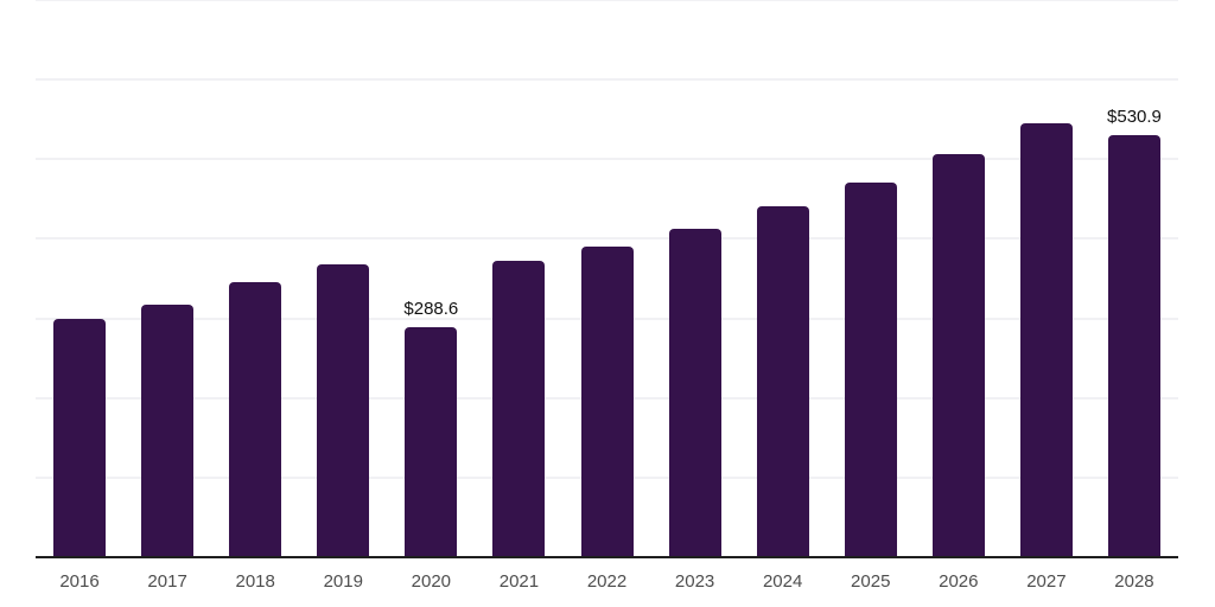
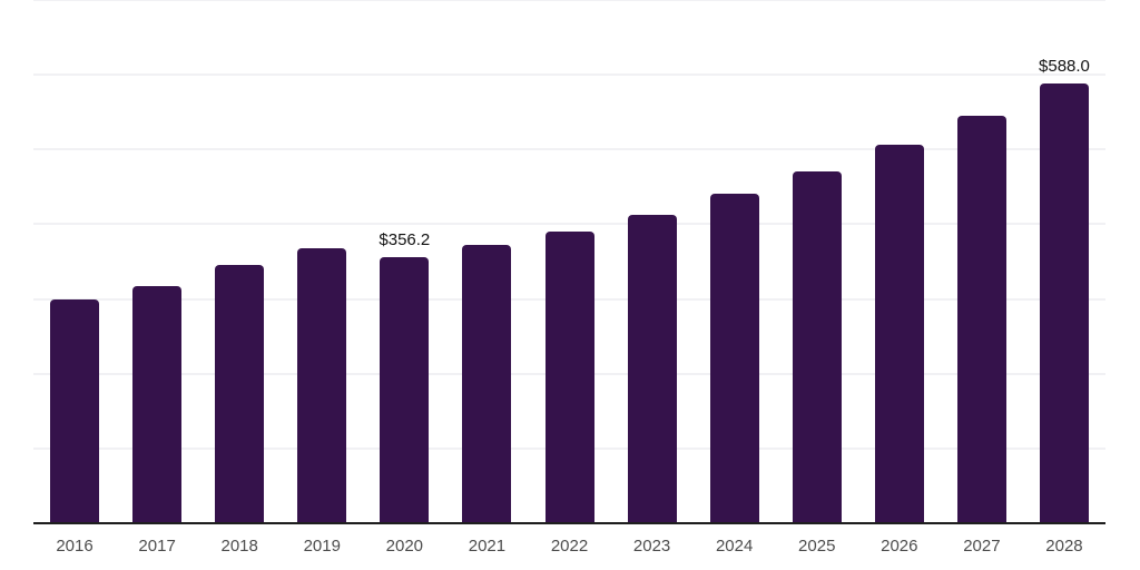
2020: $288.6 -> $356.2
2028: $530.9 -> $588.0
